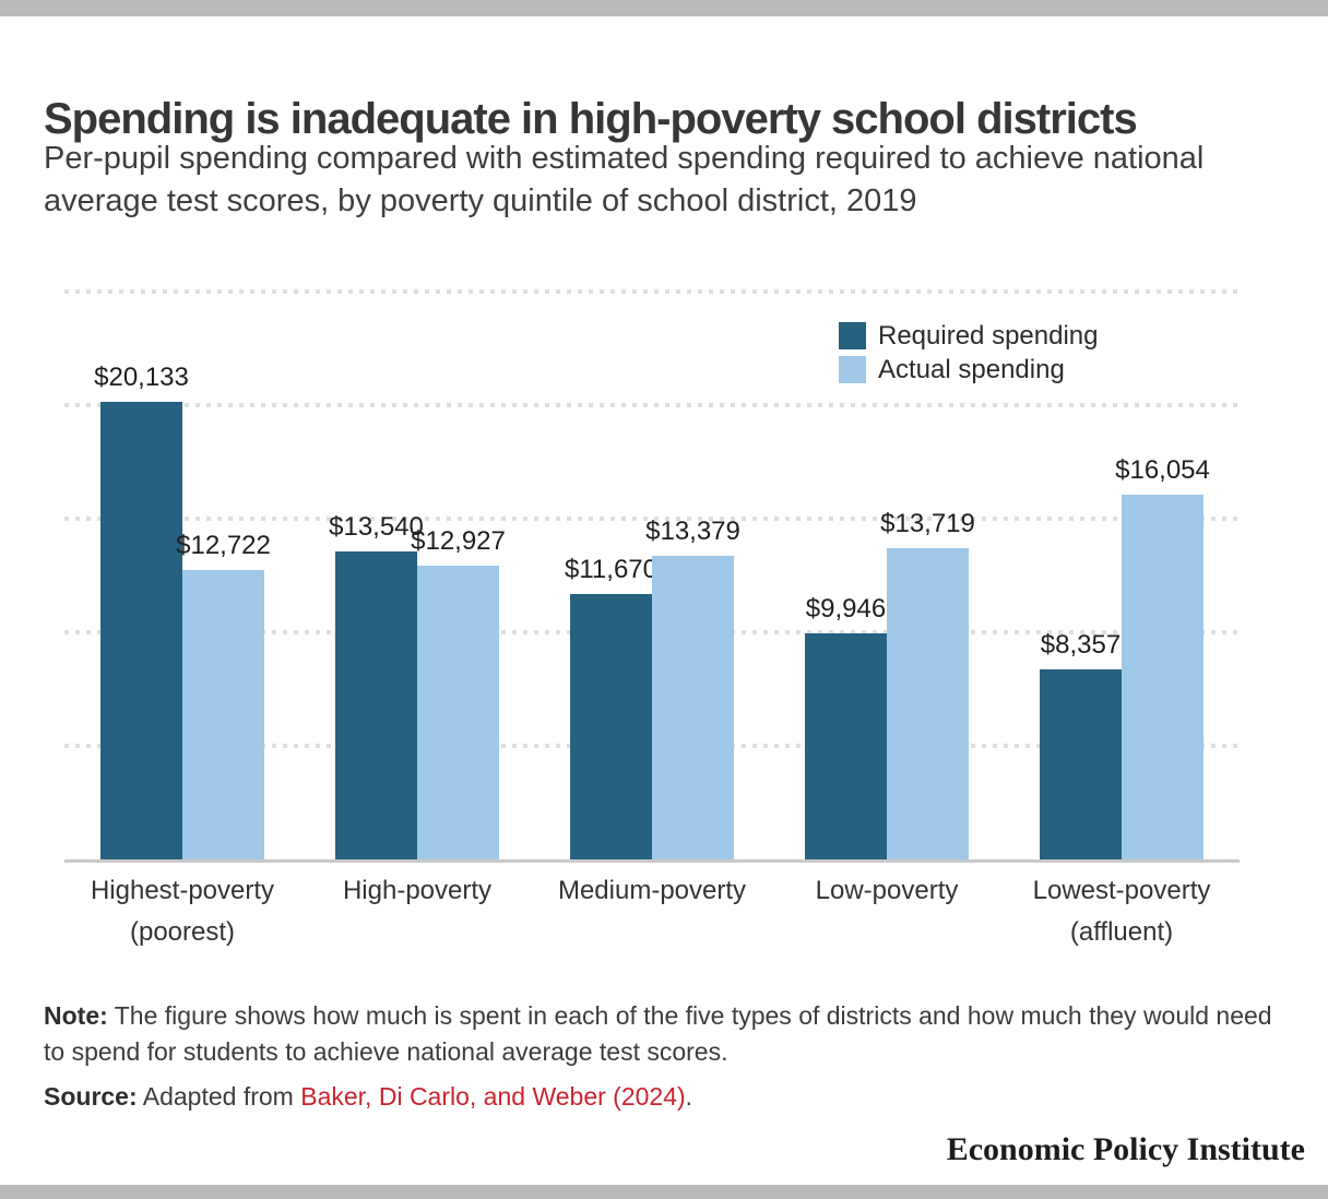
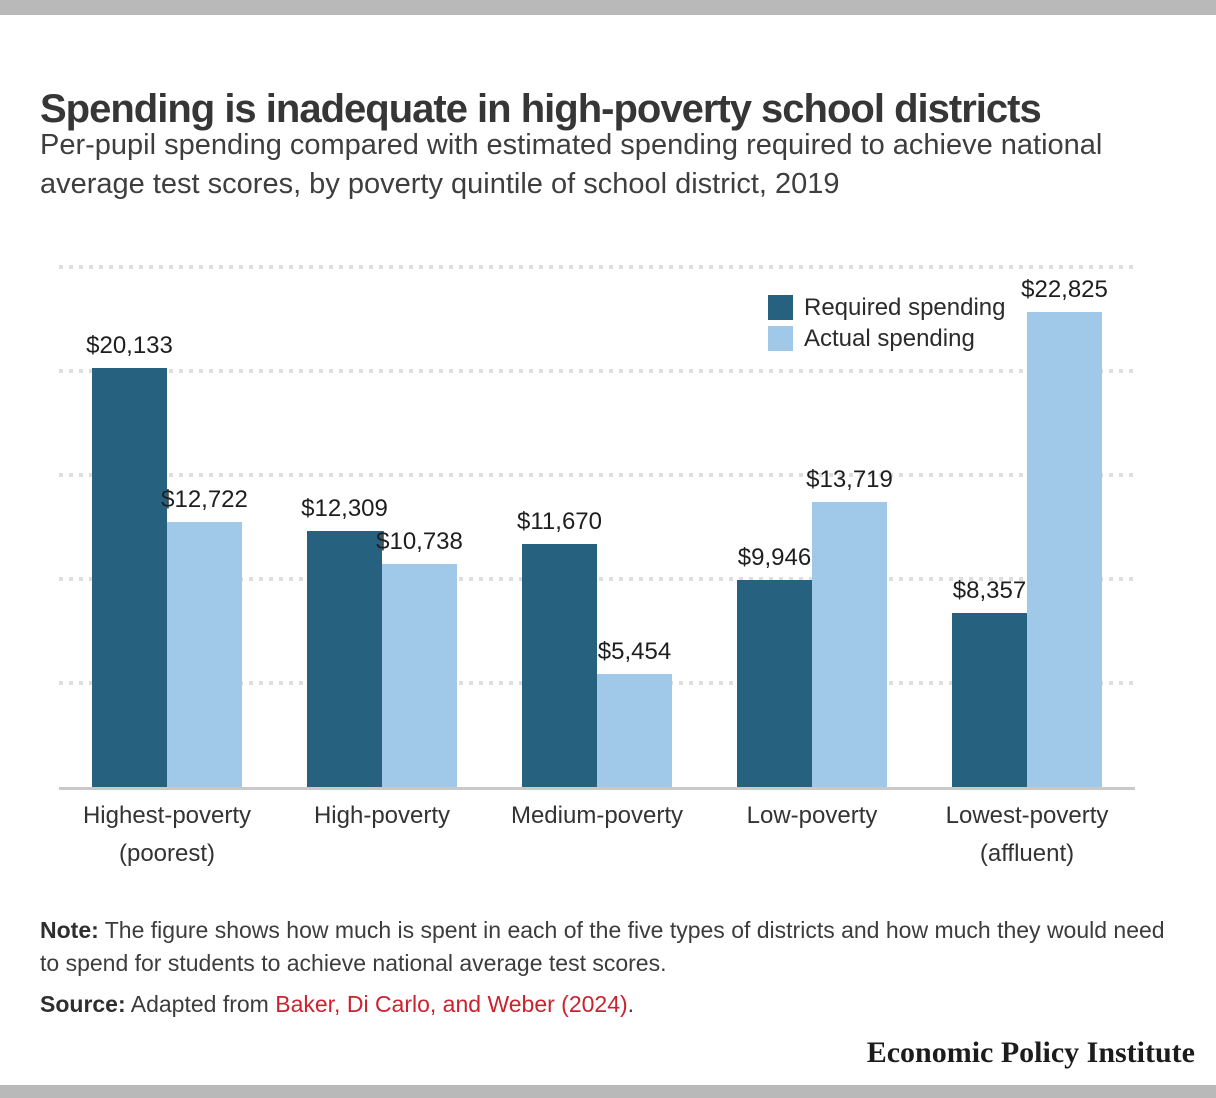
Required spending/High-poverty: $13,540 -> $12,309
Actual spending/High-poverty: $12,927 -> $10,738
Actual spending/Medium-poverty: $13,379 -> $5,454
Actual spending/Lowest-poverty (affluent): $16,054 -> $22,825
